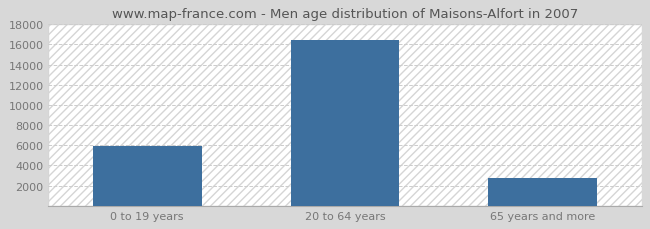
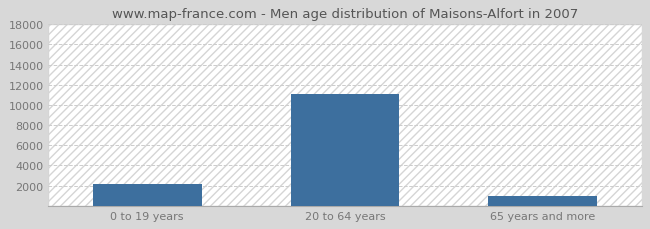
0 to 19 years: 5900 -> 2200
20 to 64 years: 16400 -> 11100
65 years and more: 2800 -> 1000
